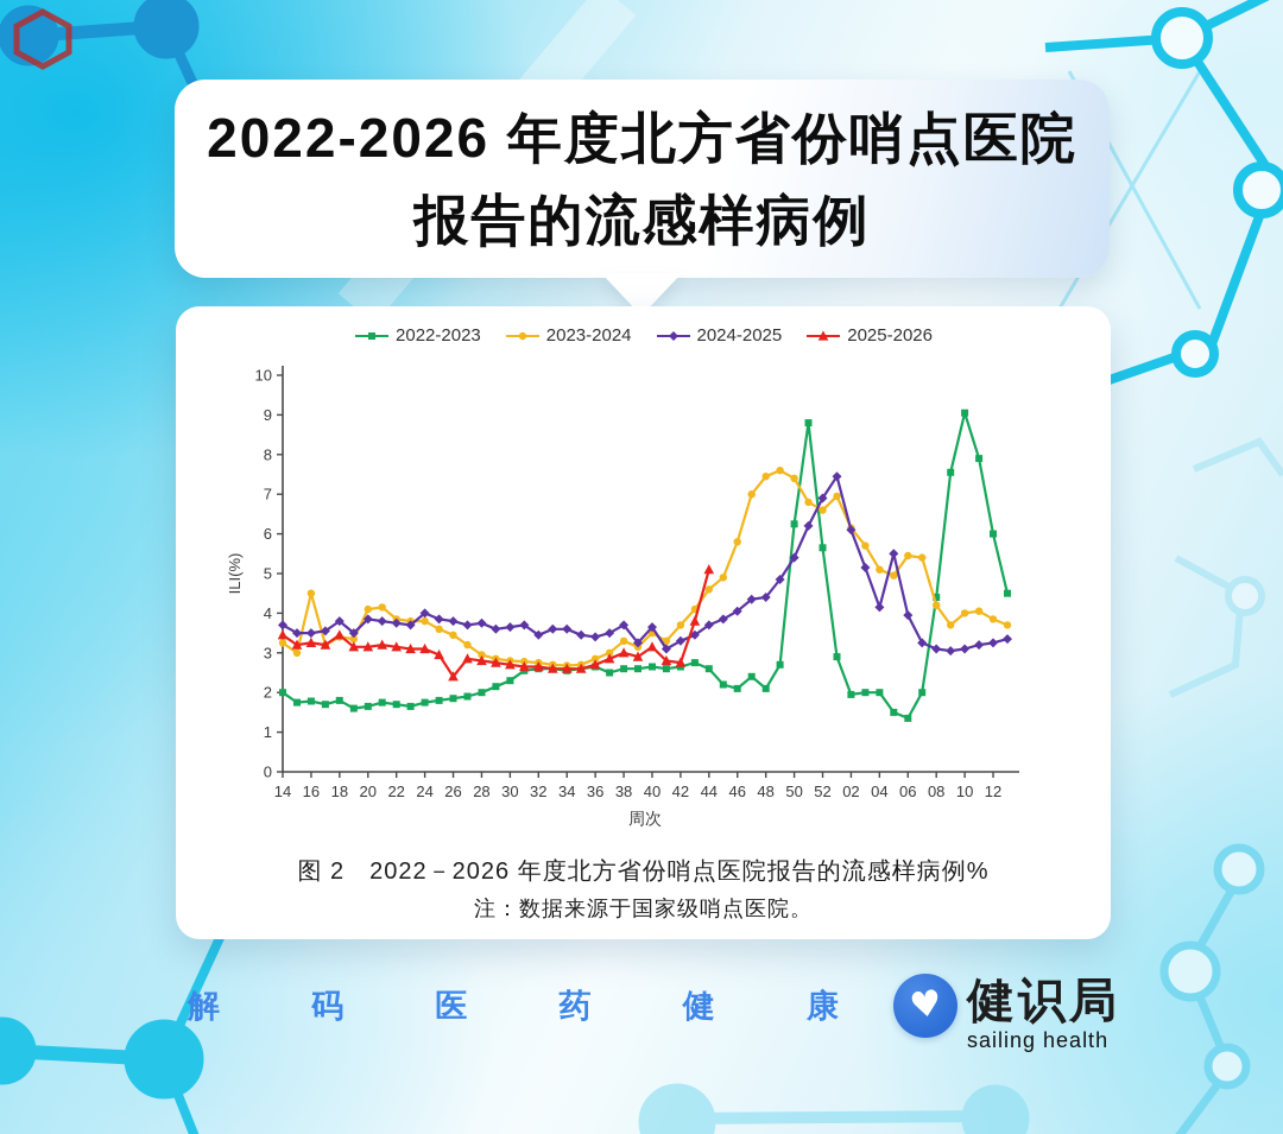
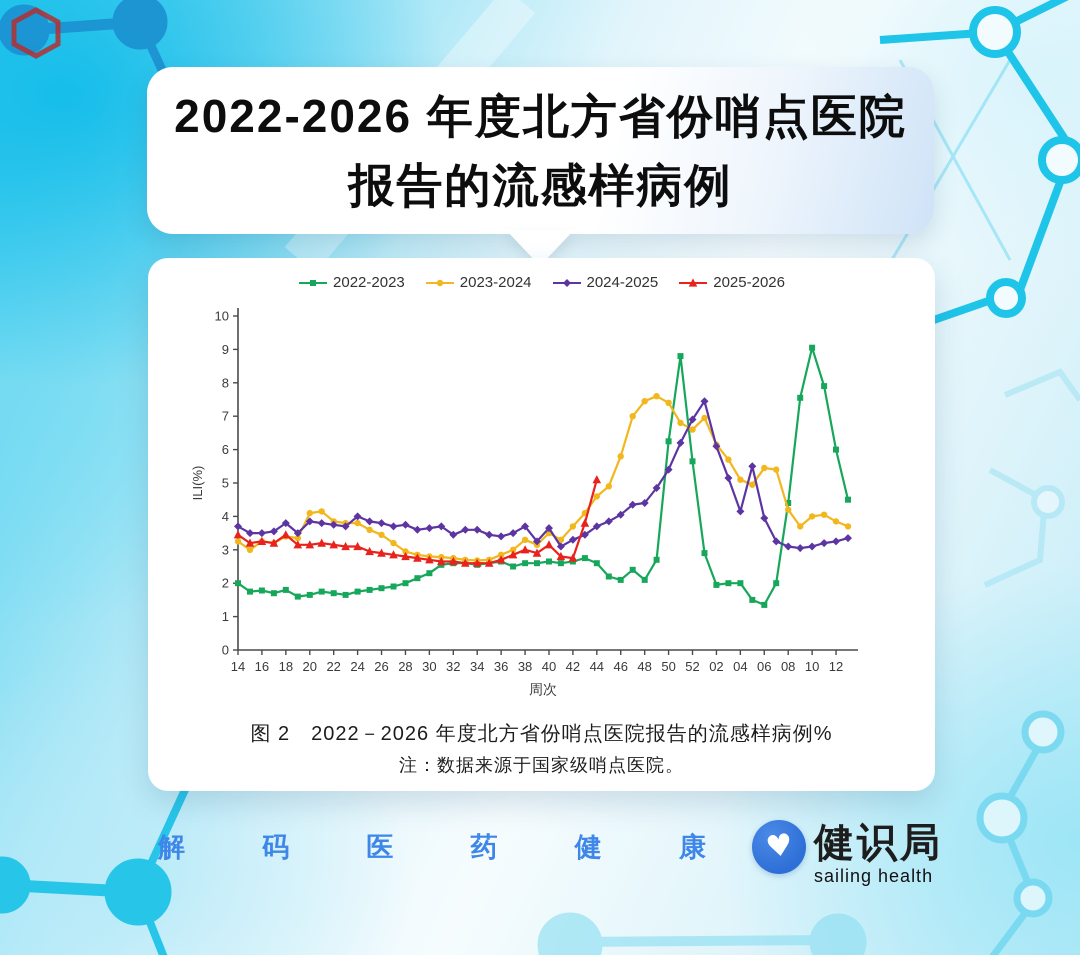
2023-2024/16: 4.5 -> 3.2
2025-2026/26: 2.4 -> 2.9
